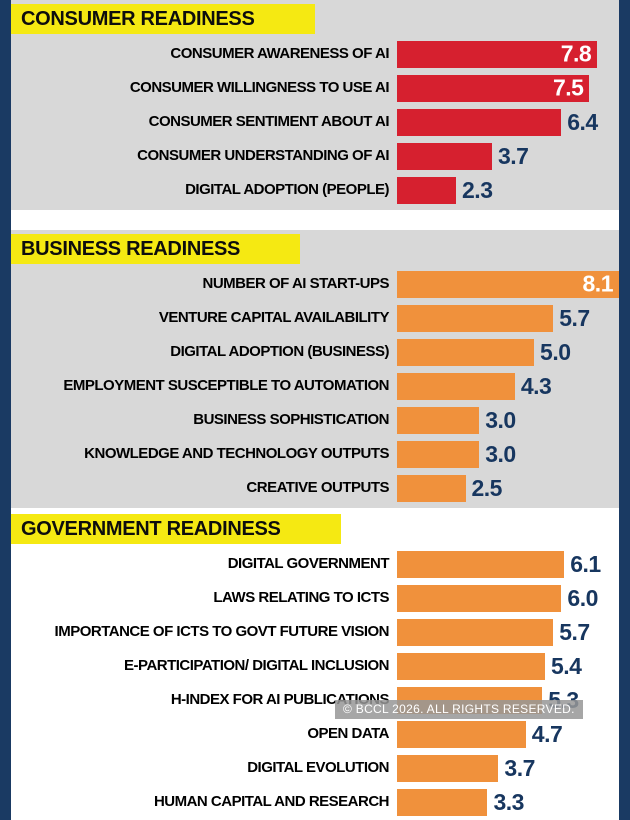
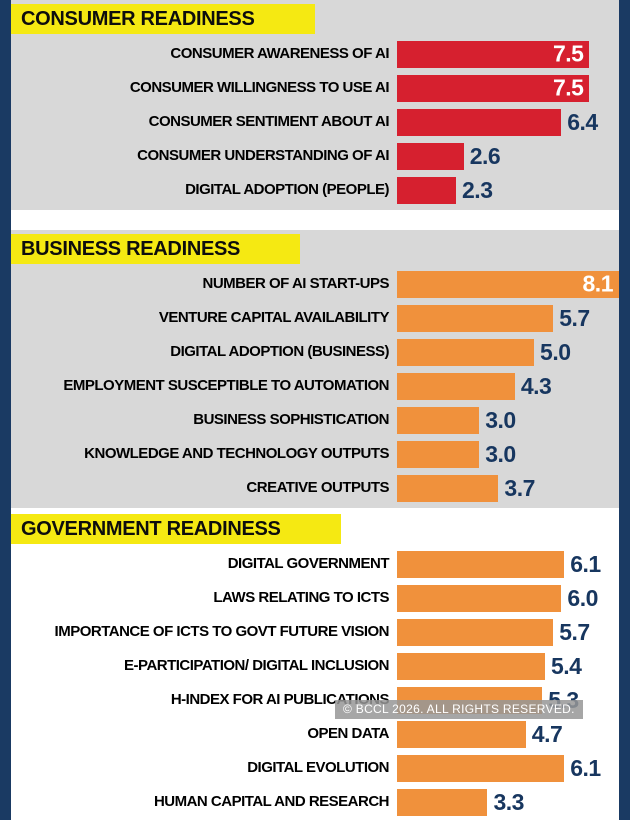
CONSUMER READINESS/CONSUMER AWARENESS OF AI: 7.8 -> 7.5
CONSUMER READINESS/CONSUMER UNDERSTANDING OF AI: 3.7 -> 2.6
BUSINESS READINESS/CREATIVE OUTPUTS: 2.5 -> 3.7
GOVERNMENT READINESS/DIGITAL EVOLUTION: 3.7 -> 6.1
